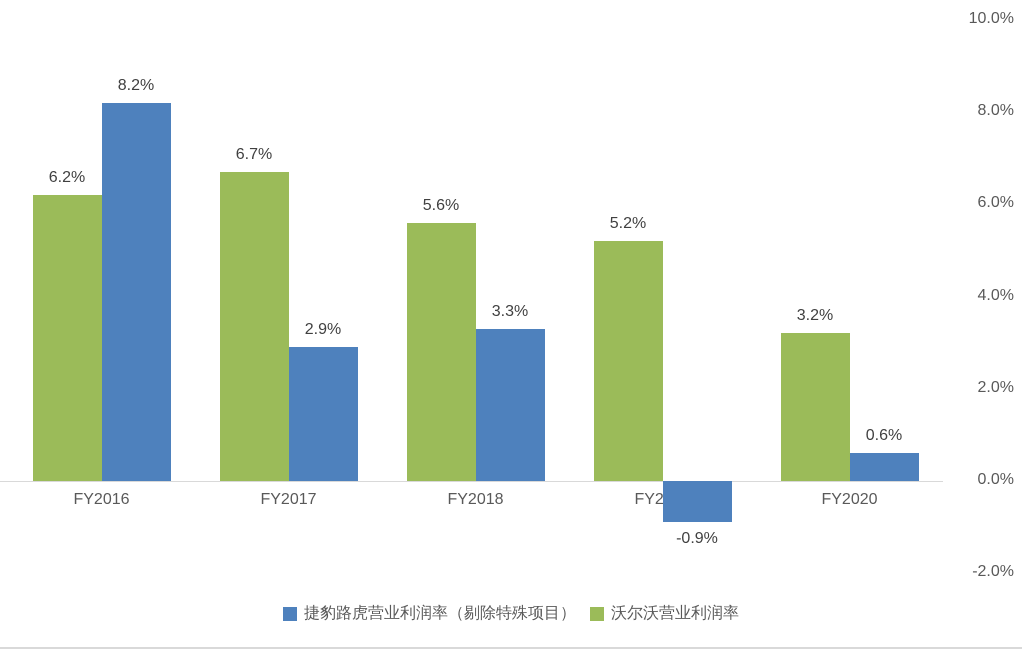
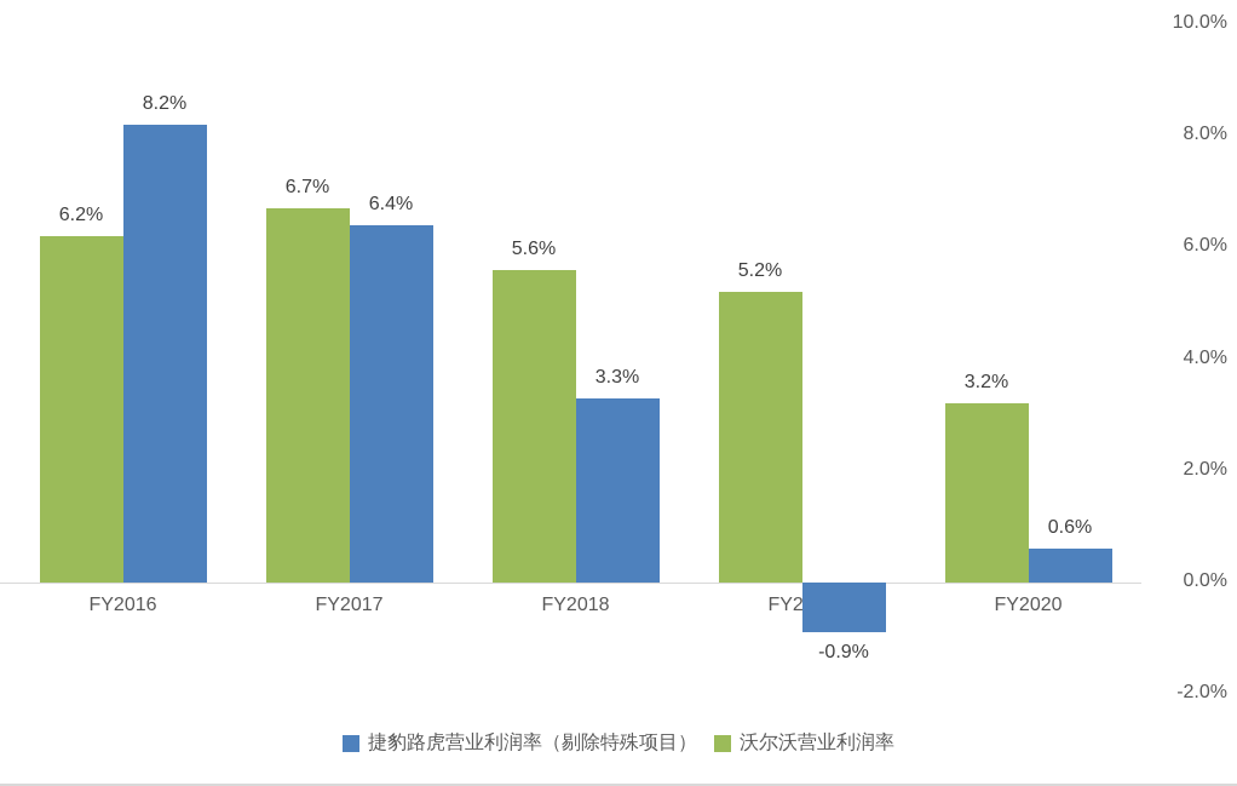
捷豹路虎营业利润率（剔除特殊项目）/FY2017: 2.9% -> 6.4%
